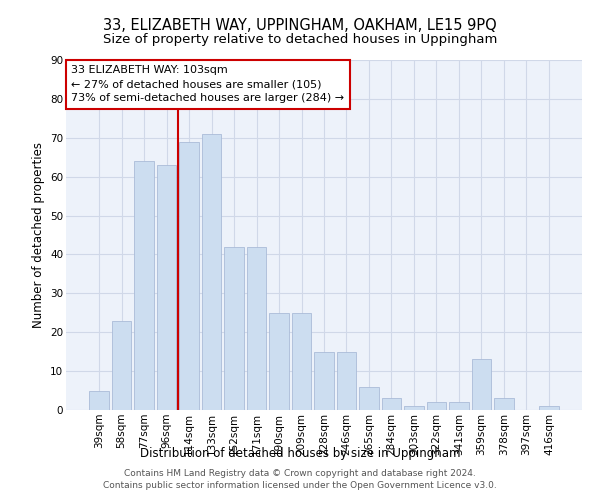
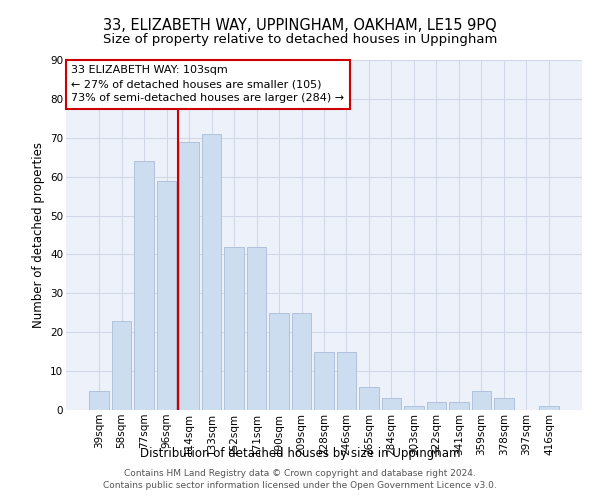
96sqm: 63 -> 59
359sqm: 13 -> 5
